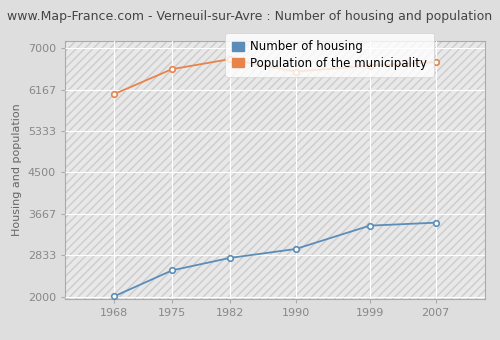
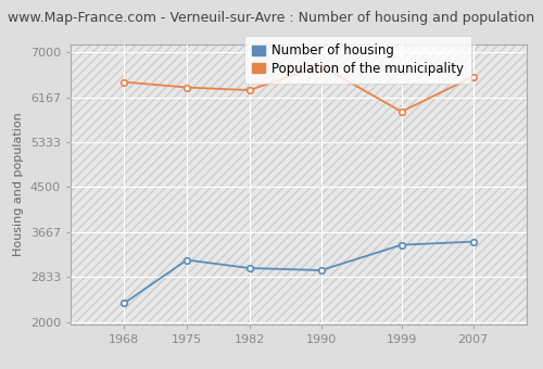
Number of housing/1968: 2010 -> 2350
Population of the municipality/1968: 6080 -> 6450
Number of housing/1975: 2530 -> 3150
Population of the municipality/1975: 6580 -> 6350
Number of housing/1982: 2780 -> 3000
Population of the municipality/1982: 6780 -> 6300
Population of the municipality/1990: 6530 -> 6750
Population of the municipality/1999: 6650 -> 5900
Population of the municipality/2007: 6720 -> 6550
